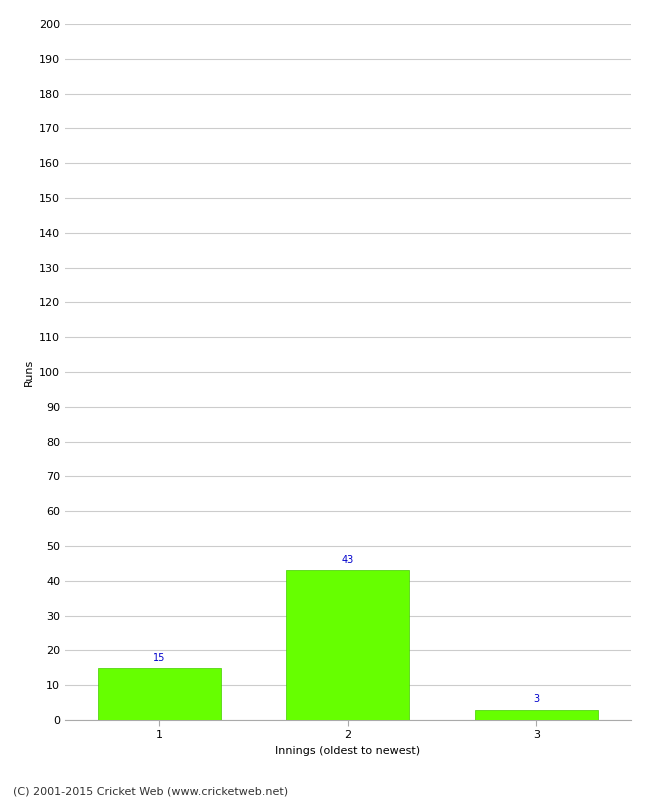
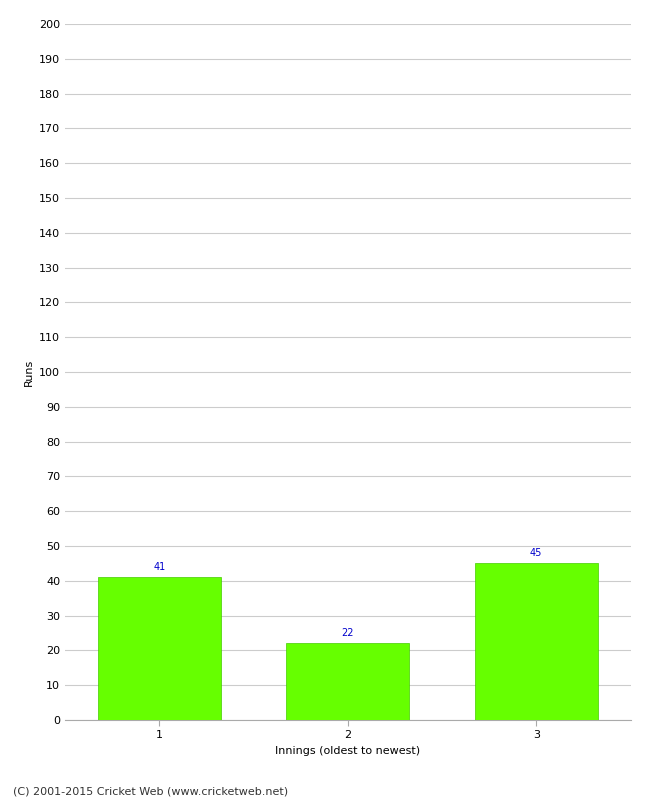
1: 15 -> 41
2: 43 -> 22
3: 3 -> 45
